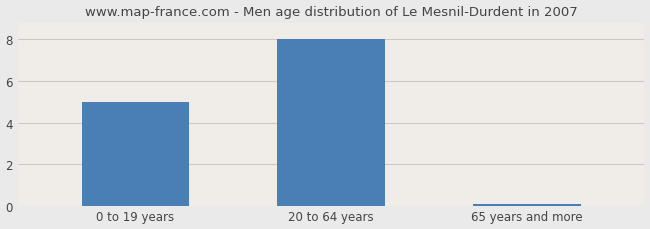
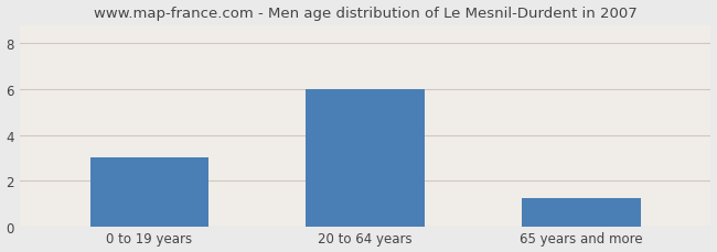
0 to 19 years: 5.00 -> 3.00
20 to 64 years: 8.00 -> 6.00
65 years and more: 0.07 -> 1.25
